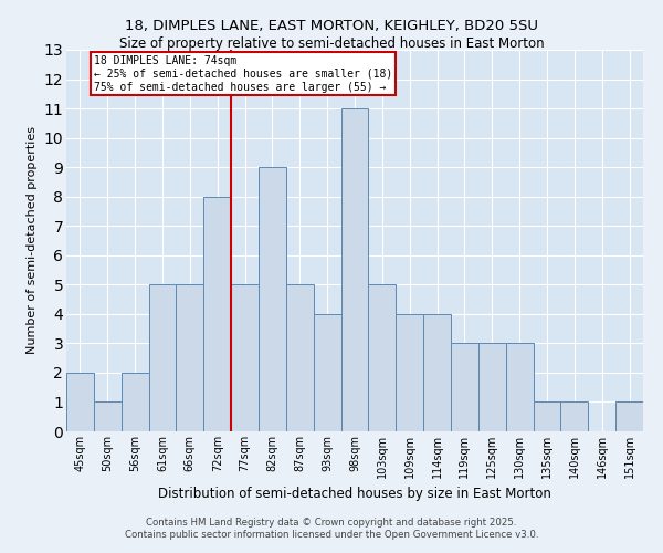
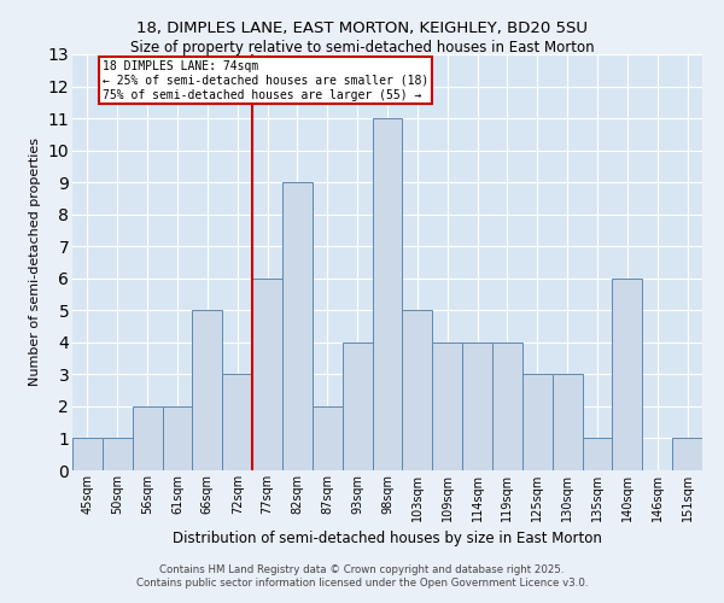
45sqm: 2 -> 1
61sqm: 5 -> 2
72sqm: 8 -> 3
77sqm: 5 -> 6
87sqm: 5 -> 2
119sqm: 3 -> 4
140sqm: 1 -> 6
